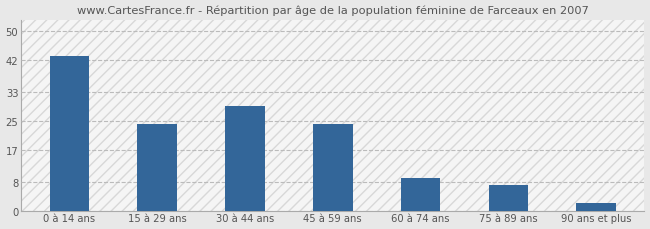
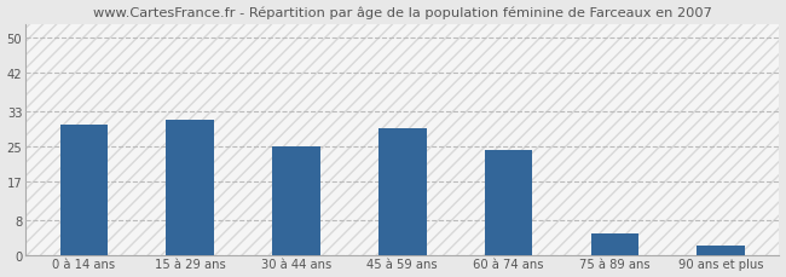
0 à 14 ans: 43 -> 30
15 à 29 ans: 24 -> 31
30 à 44 ans: 29 -> 25
45 à 59 ans: 24 -> 29
60 à 74 ans: 9 -> 24
75 à 89 ans: 7 -> 5
